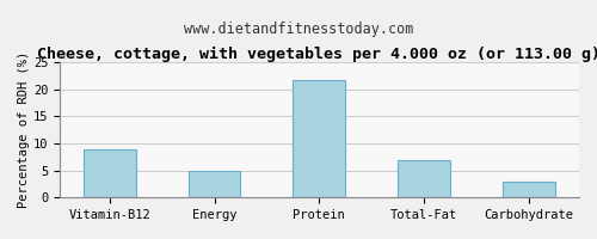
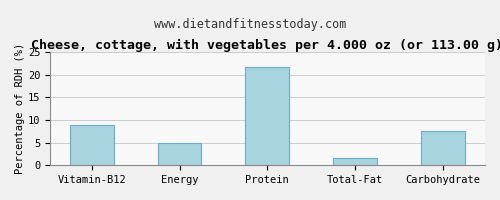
Total-Fat: 7.0 -> 1.5
Carbohydrate: 3.0 -> 7.5
